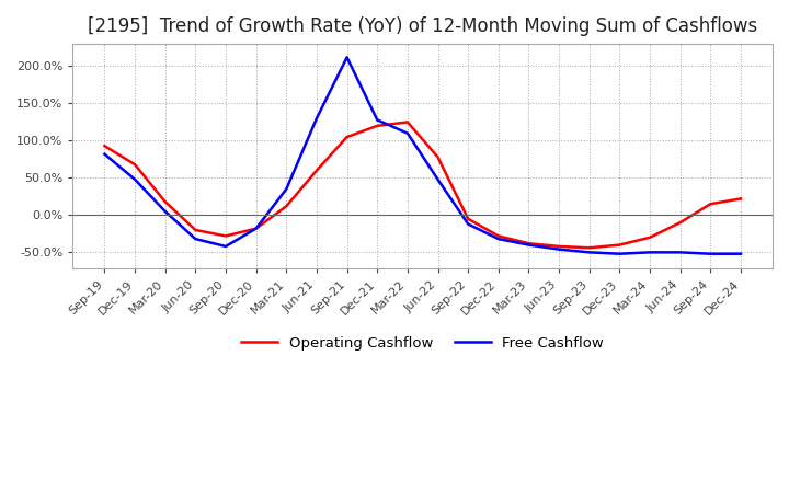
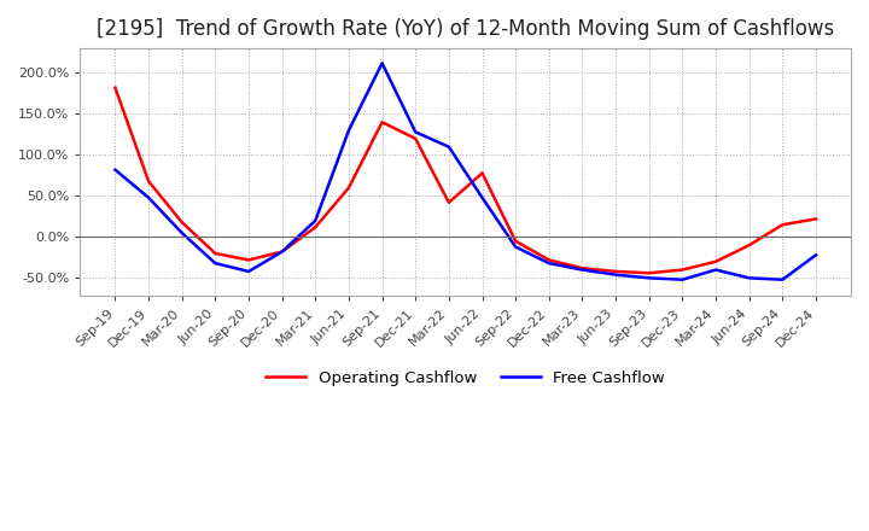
Operating Cashflow/Sep-19: 93% -> 182%
Free Cashflow/Mar-21: 35% -> 20%
Operating Cashflow/Sep-21: 105% -> 140%
Operating Cashflow/Mar-22: 125% -> 42%
Free Cashflow/Mar-24: -50% -> -40%
Free Cashflow/Dec-24: -52% -> -22%
